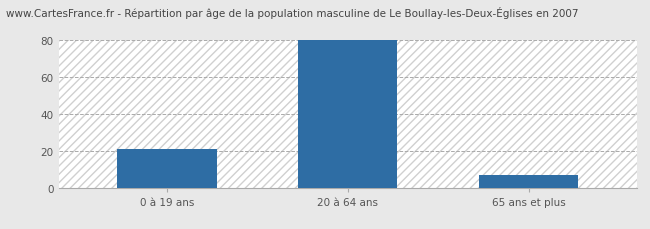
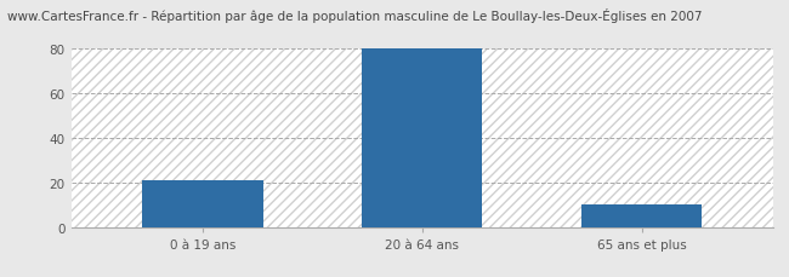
65 ans et plus: 7 -> 10
